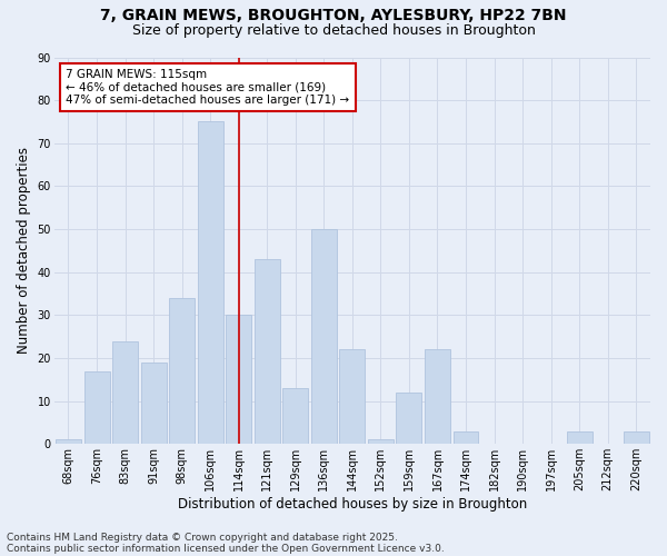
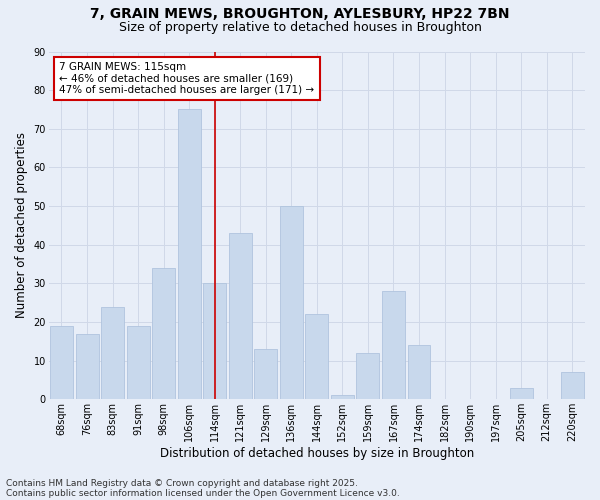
68sqm: 1 -> 19
167sqm: 22 -> 28
174sqm: 3 -> 14
220sqm: 3 -> 7
